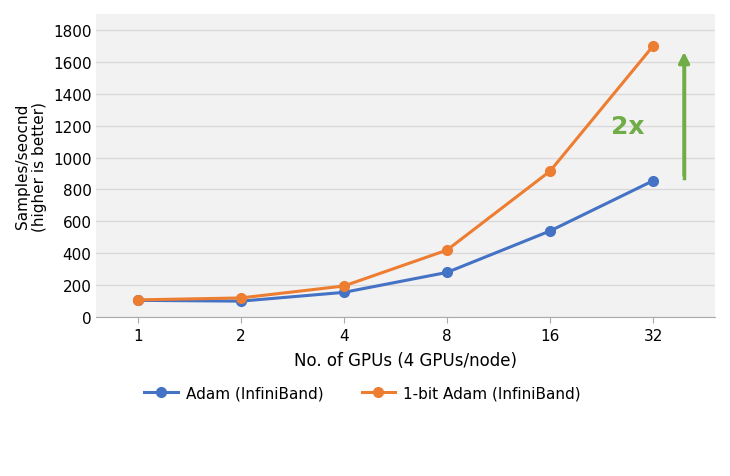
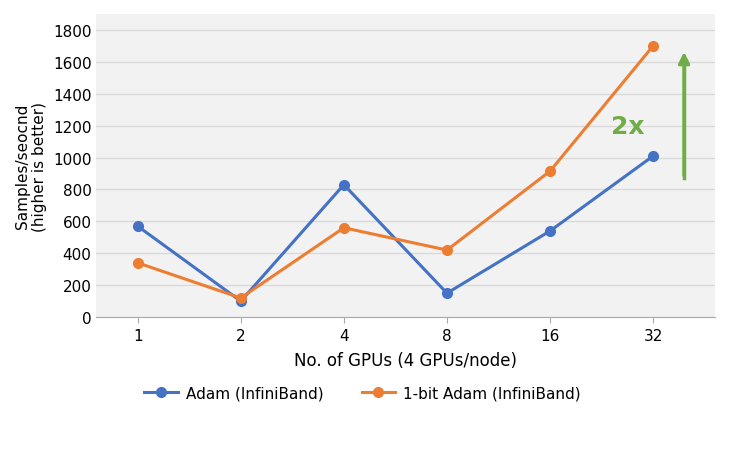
Adam (InfiniBand)/1: 100 -> 570
1-bit Adam (InfiniBand)/1: 110 -> 340
Adam (InfiniBand)/4: 160 -> 830
1-bit Adam (InfiniBand)/4: 200 -> 560
Adam (InfiniBand)/8: 280 -> 150
Adam (InfiniBand)/32: 860 -> 1010
